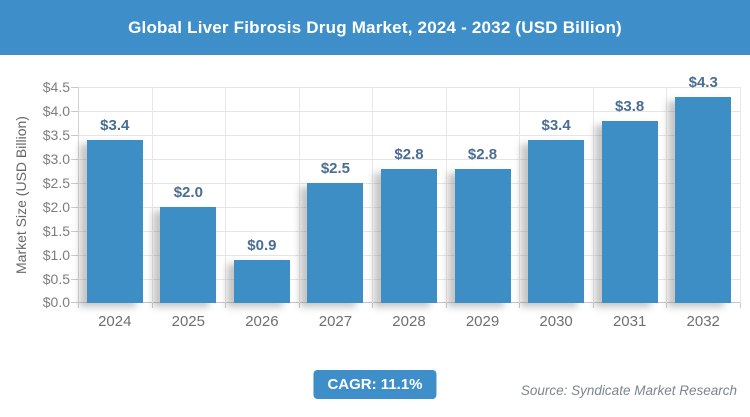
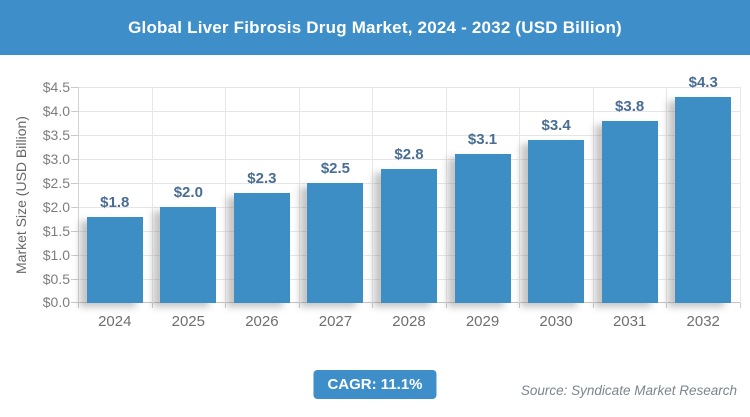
2024: $3.4 -> $1.8
2026: $0.9 -> $2.3
2029: $2.8 -> $3.1
